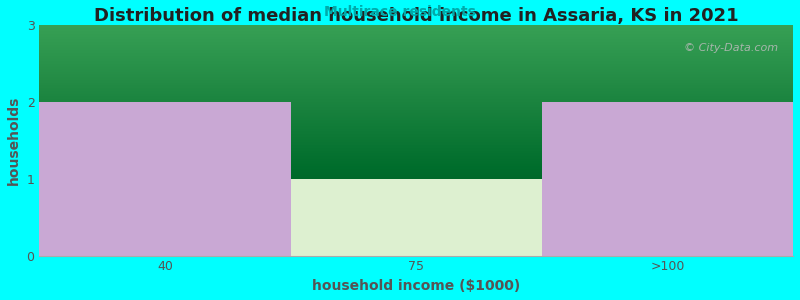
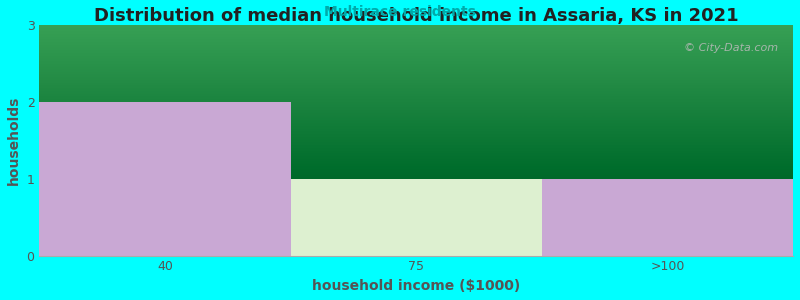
>100: 2 -> 1
